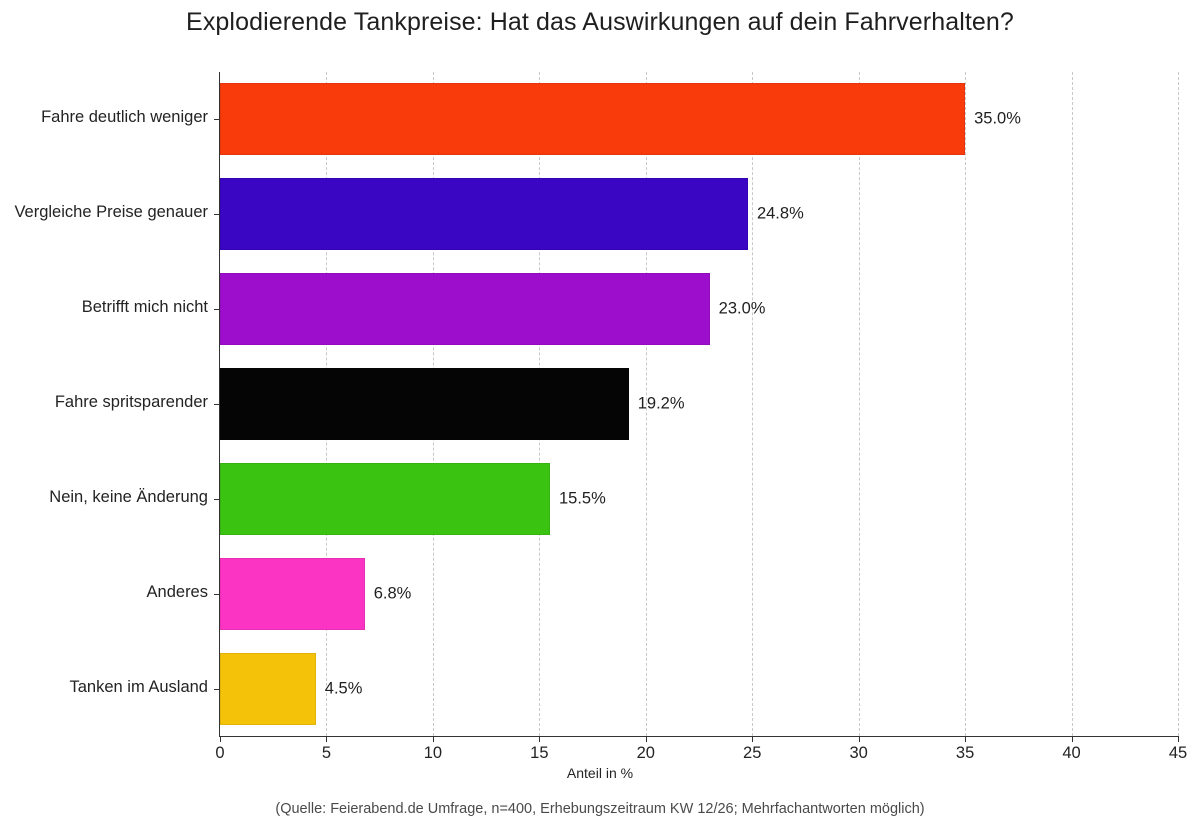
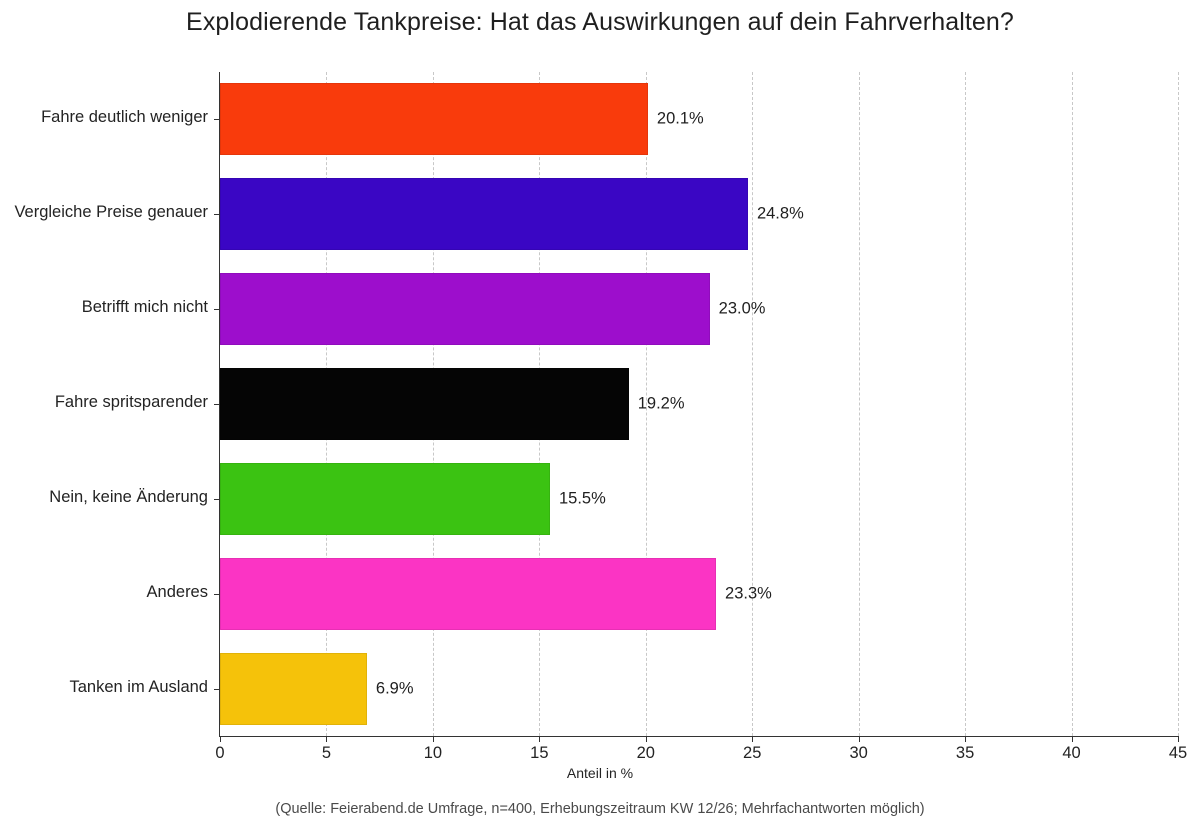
Fahre deutlich weniger: 35.0% -> 20.1%
Anderes: 6.8% -> 23.3%
Tanken im Ausland: 4.5% -> 6.9%
